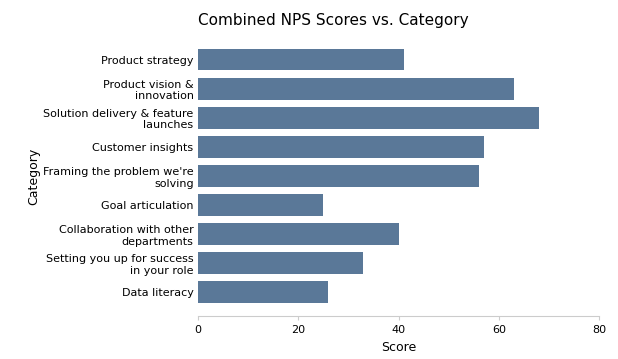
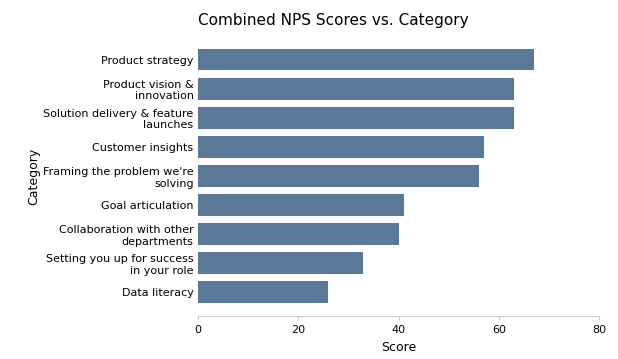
Product strategy: 41 -> 67
Solution delivery & feature launches: 68 -> 63
Goal articulation: 25 -> 41
